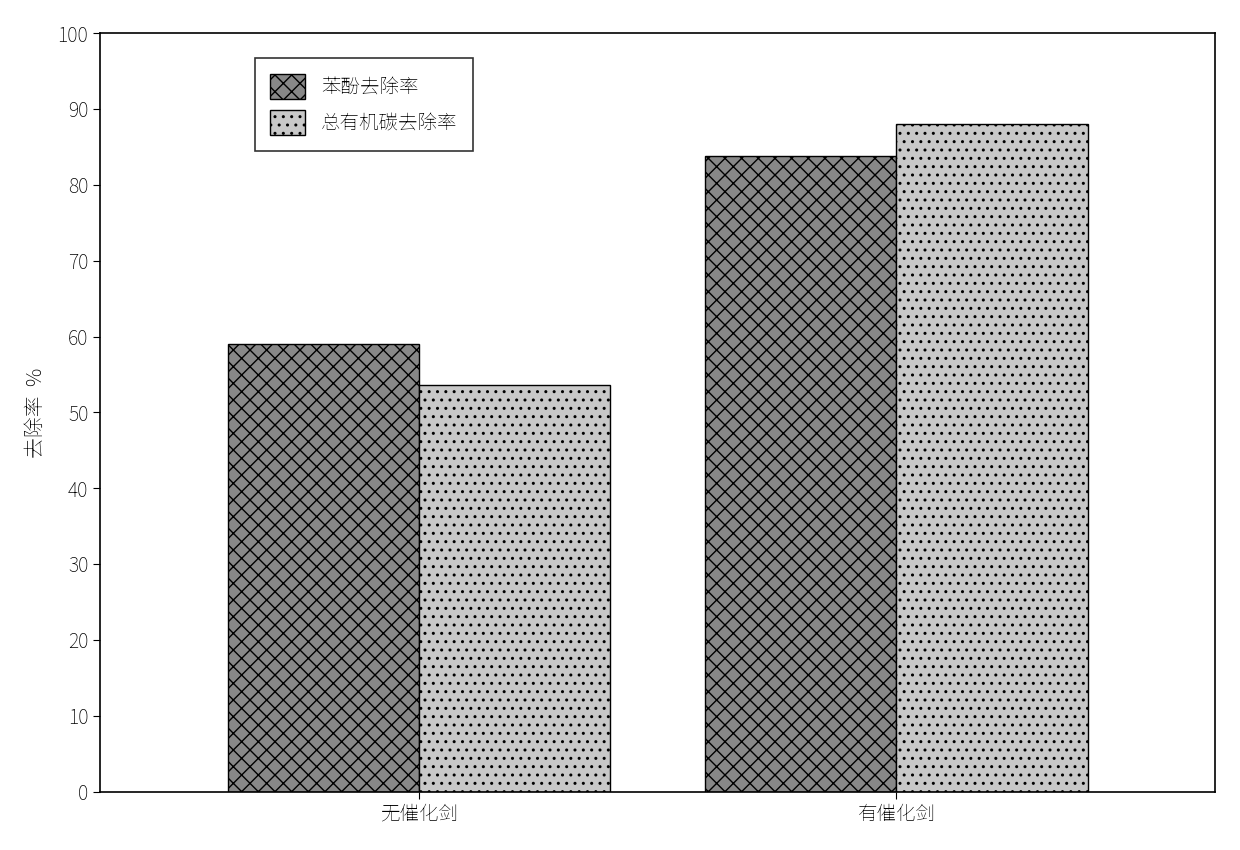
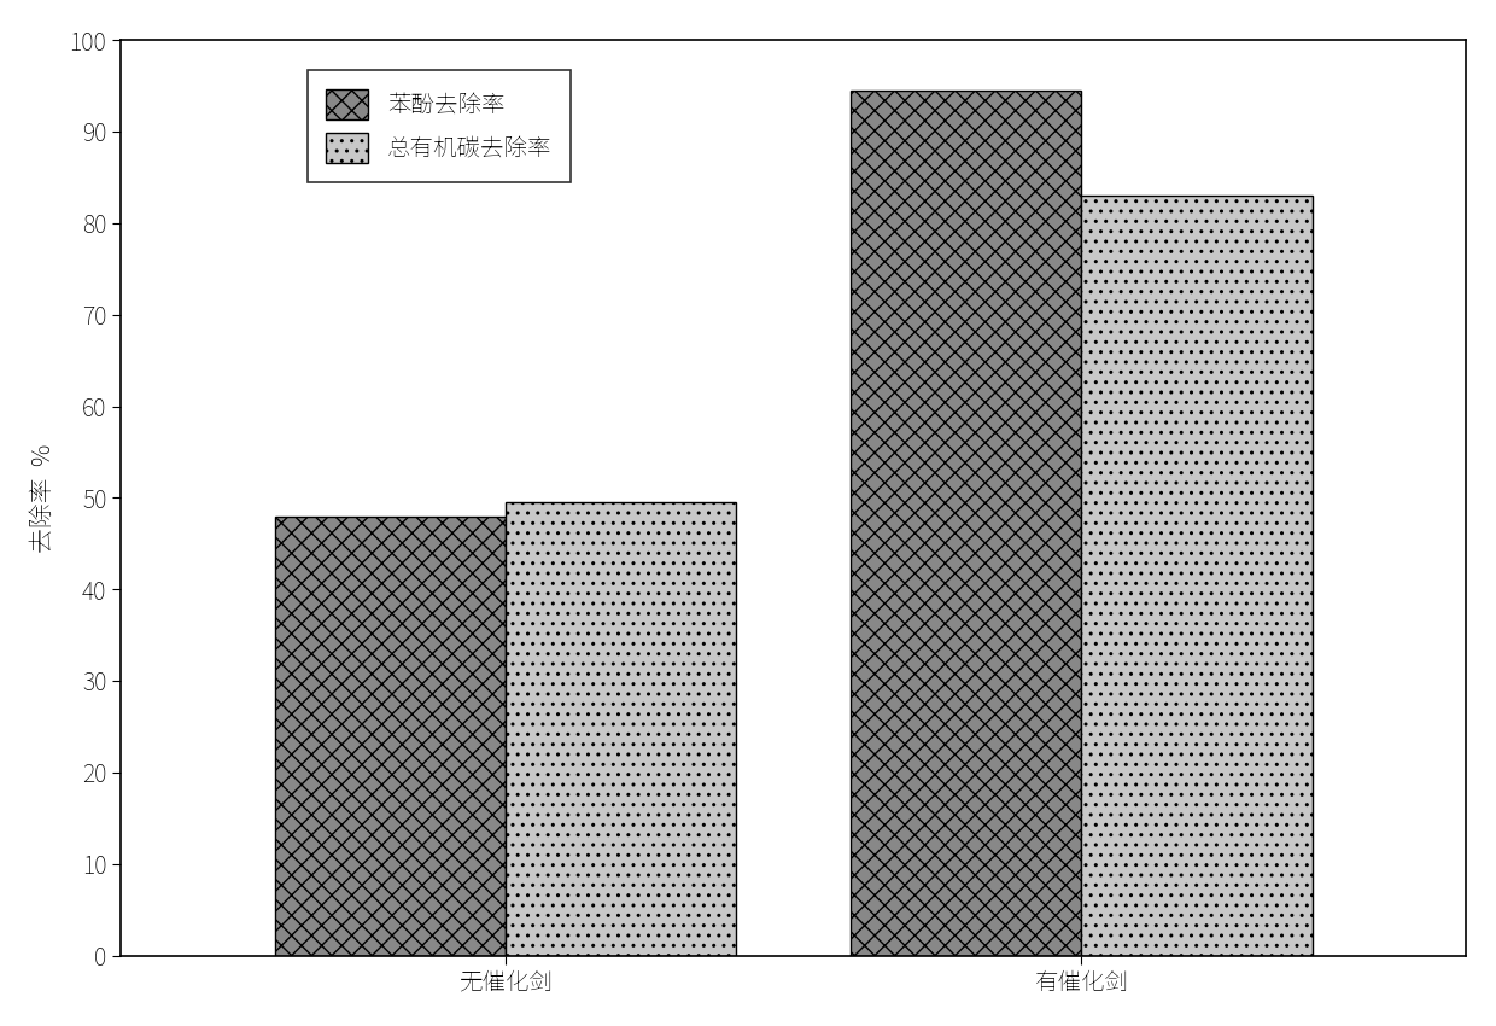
苯酚去除率/无催化剑: 59.0 -> 48.0
总有机碳去除率/无催化剑: 53.6 -> 49.5
苯酚去除率/有催化剑: 83.8 -> 94.5
总有机碳去除率/有催化剑: 88.0 -> 83.0
